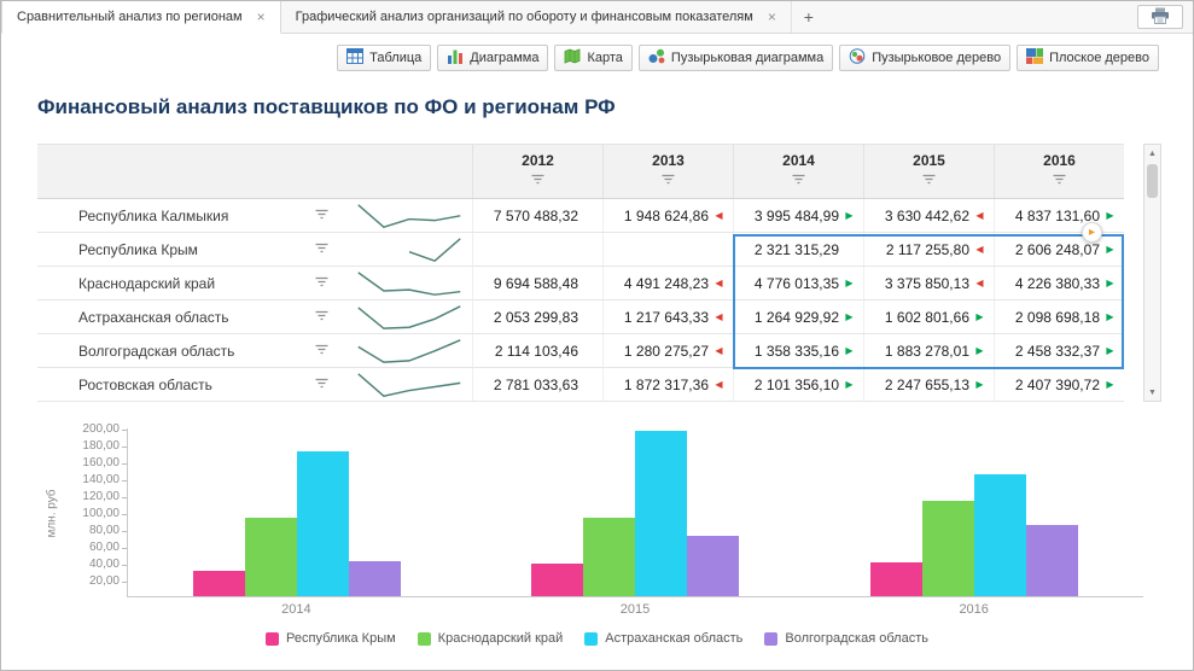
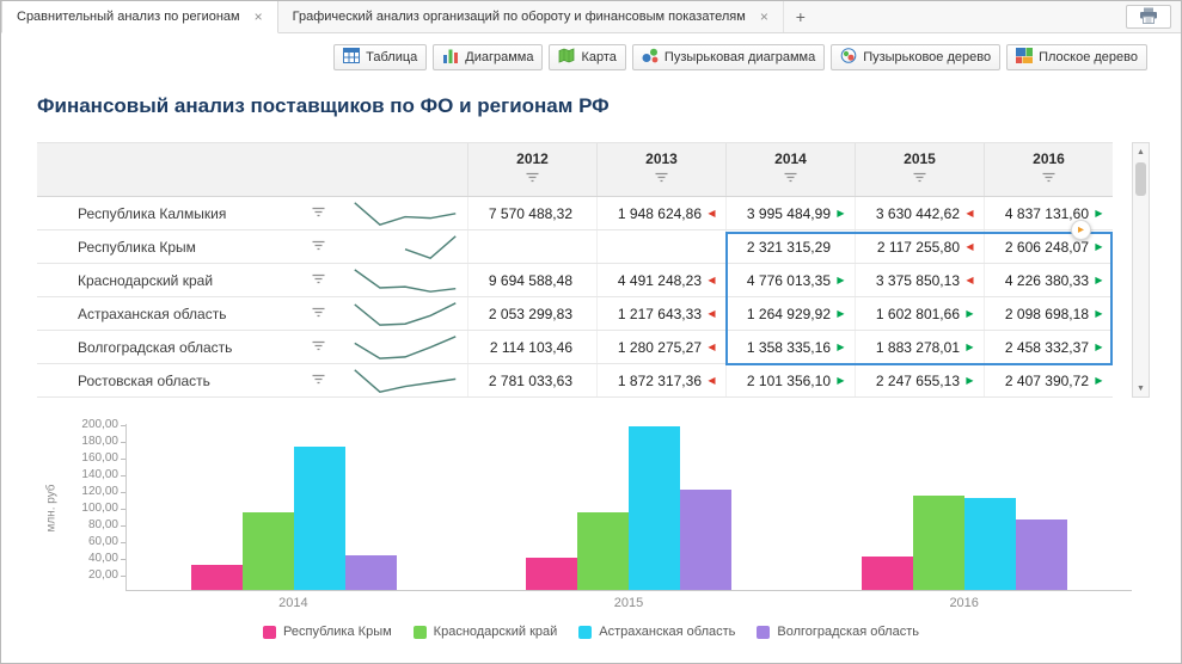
Волгоградская область/2015: 70 -> 120
Астраханская область/2016: 140 -> 110
